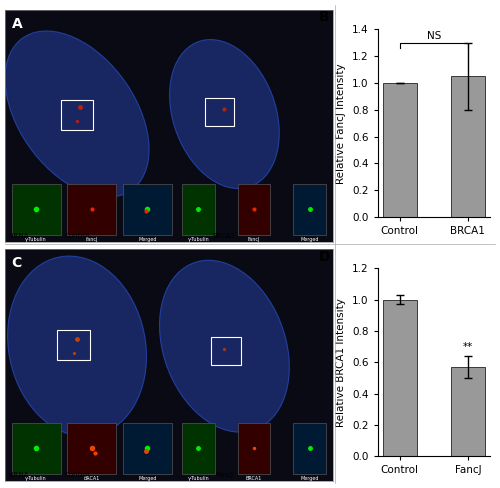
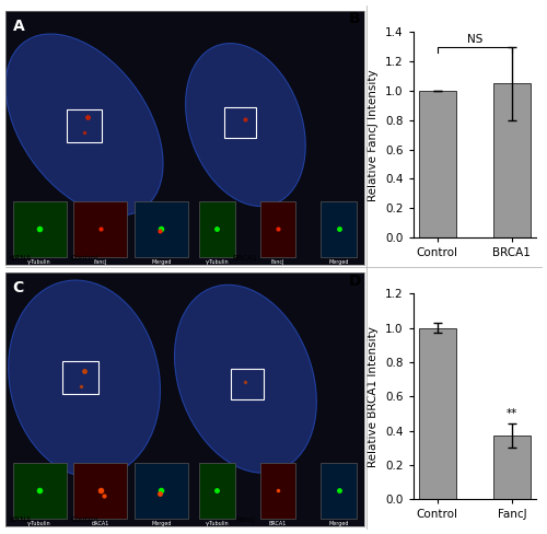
FancJ: 0.57 -> 0.37
